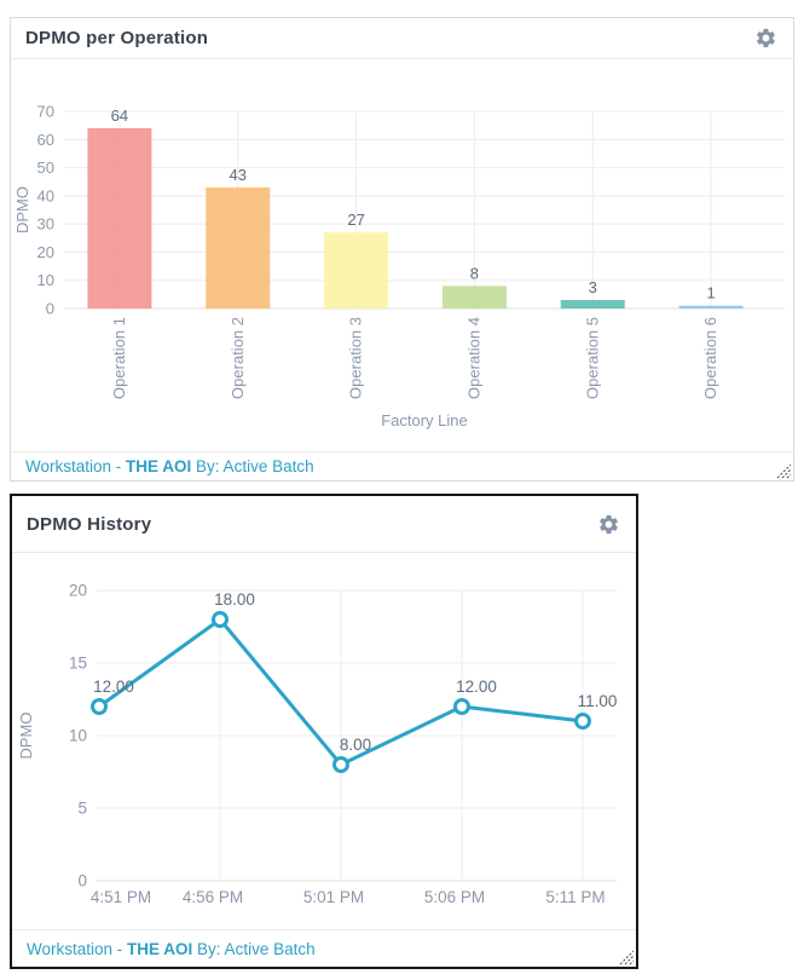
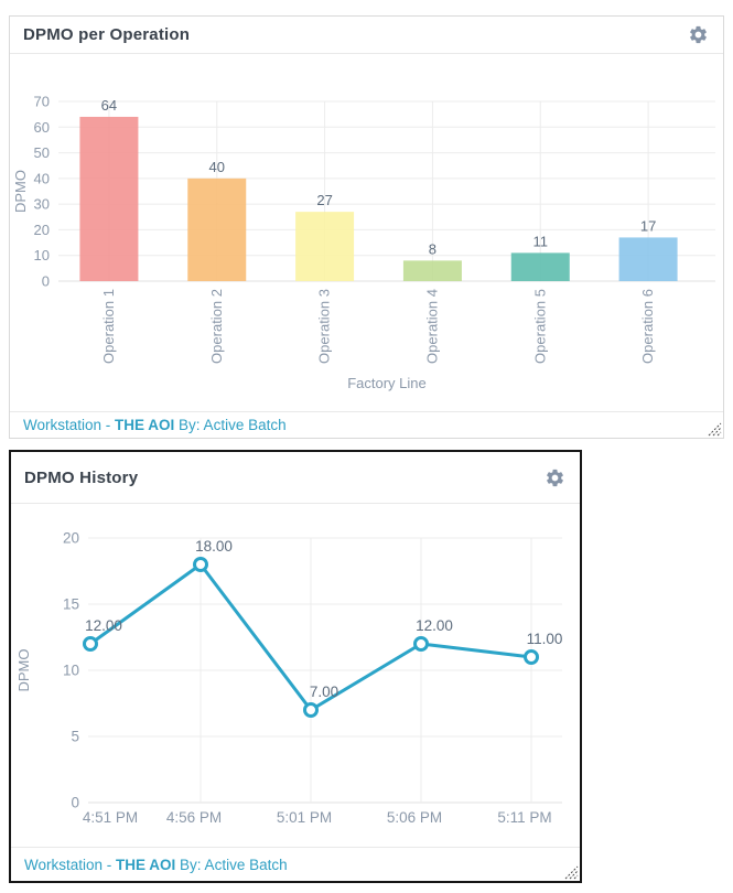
DPMO per Operation/Operation 2: 43 -> 40
DPMO per Operation/Operation 5: 3 -> 11
DPMO per Operation/Operation 6: 1 -> 17
DPMO History/5:01 PM: 8.00 -> 7.00
